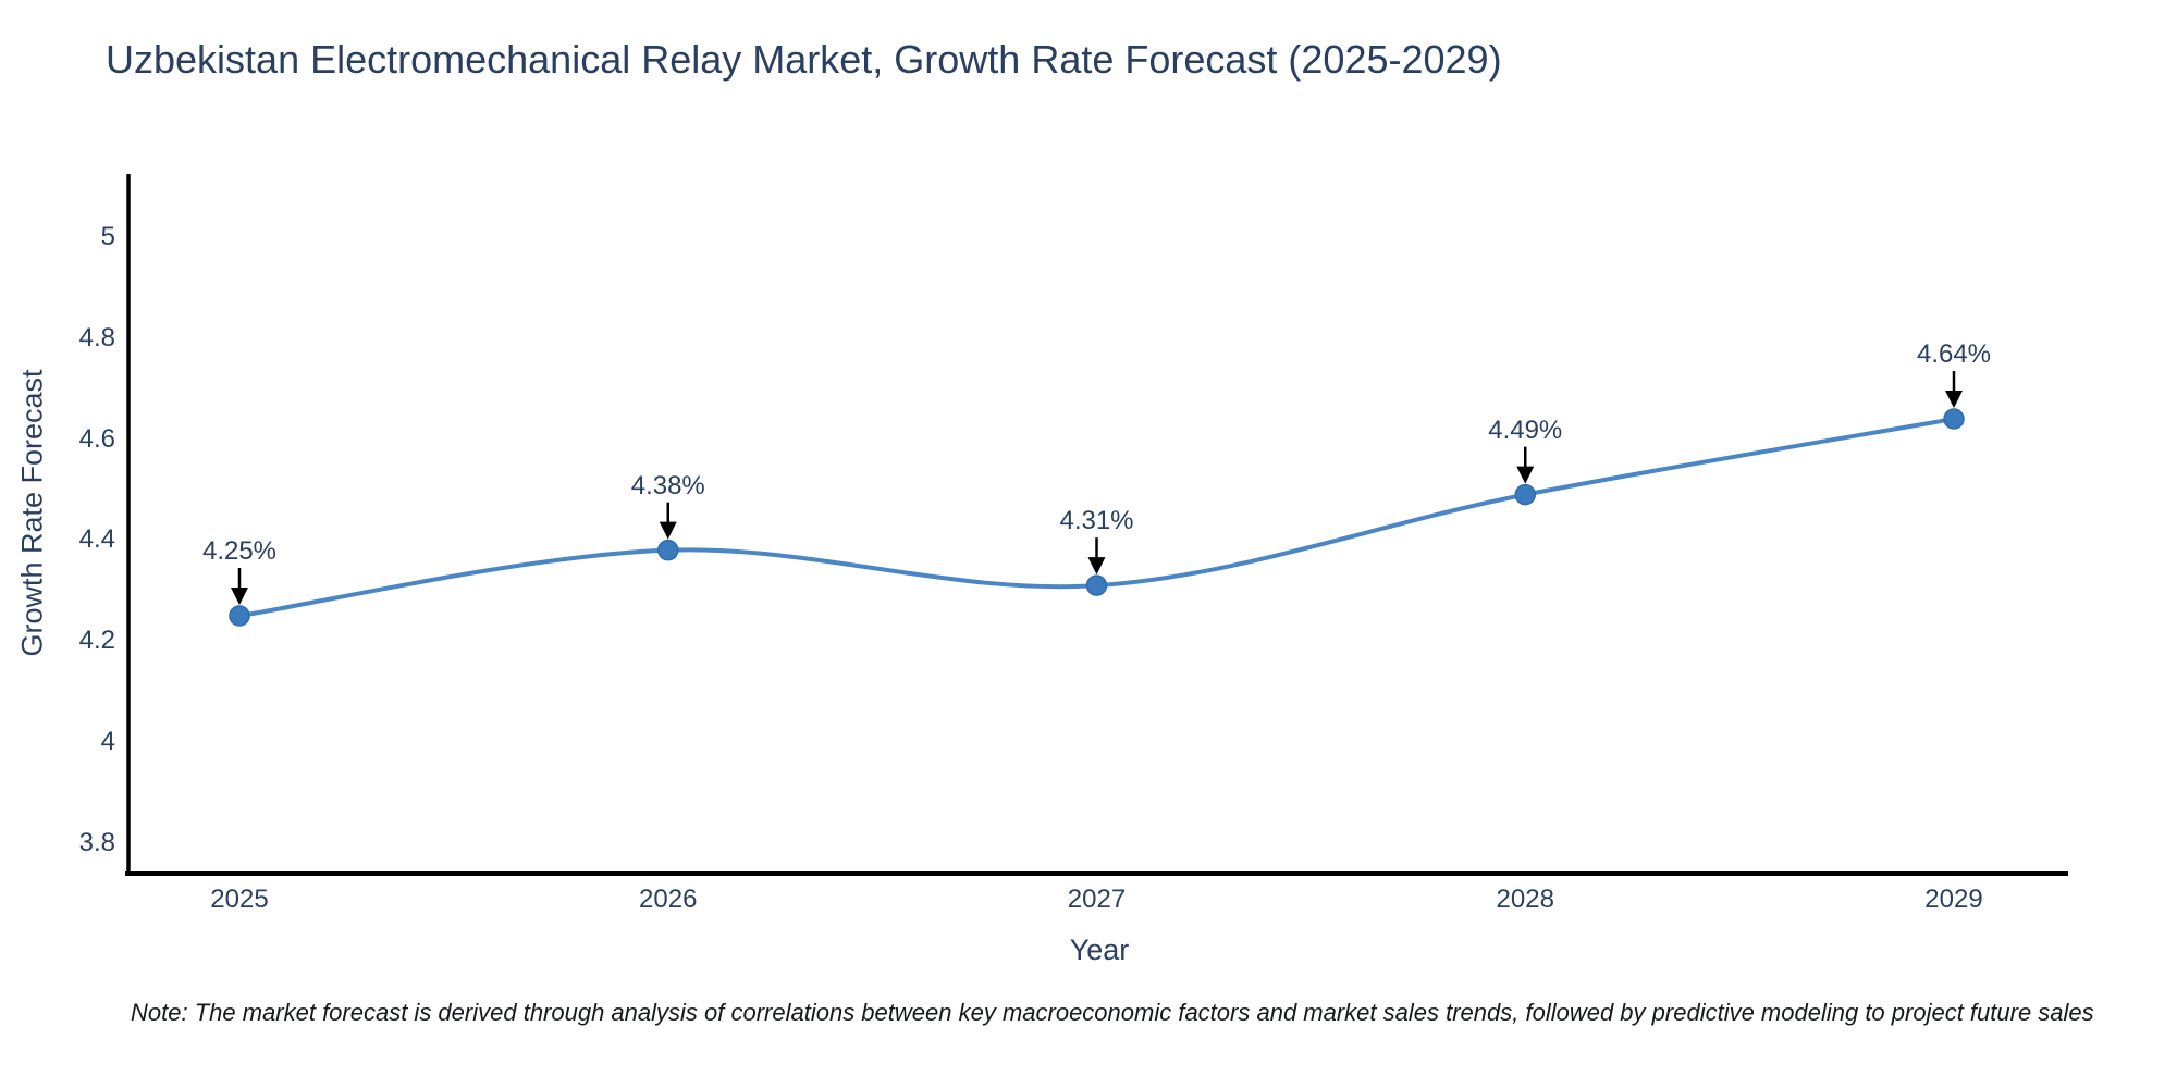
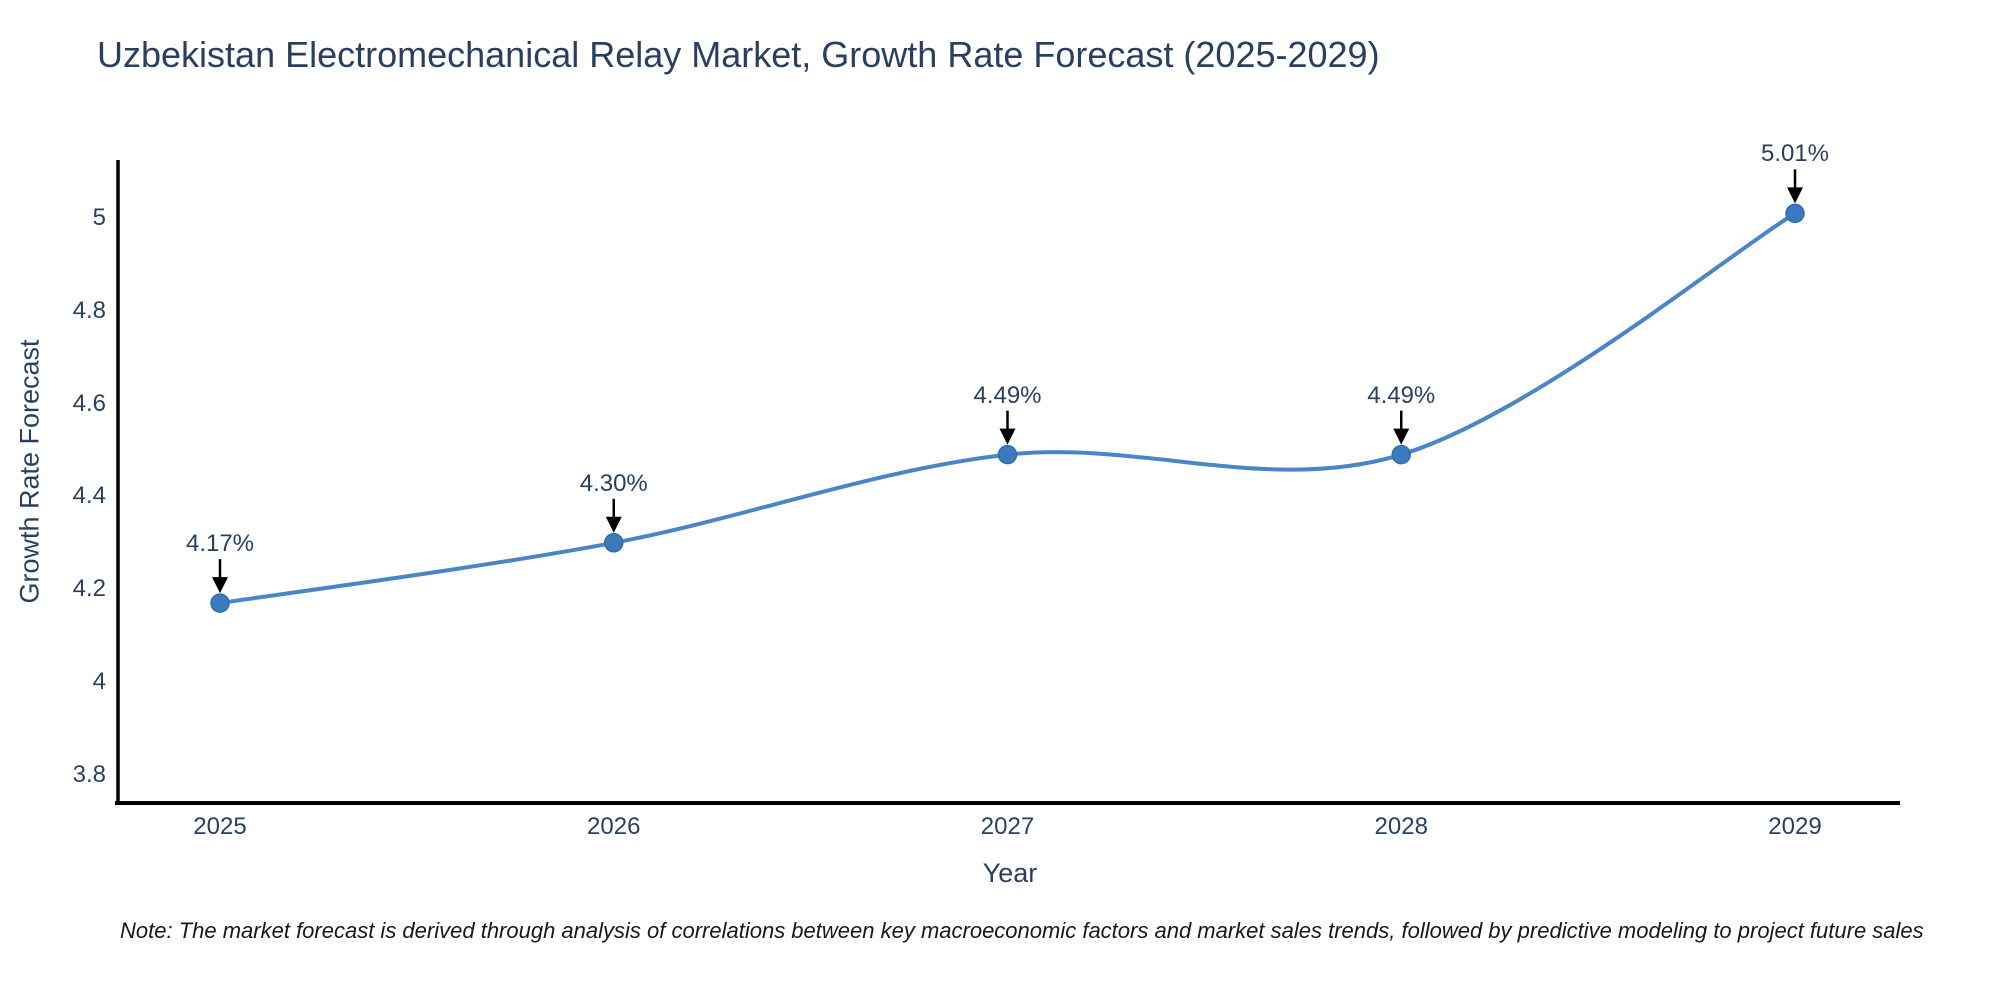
2025: 4.25% -> 4.17%
2026: 4.38% -> 4.30%
2027: 4.31% -> 4.49%
2029: 4.64% -> 5.01%
